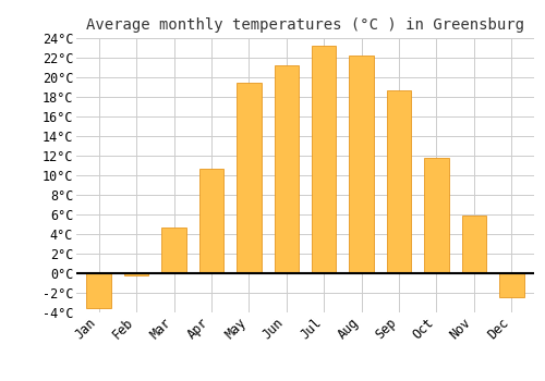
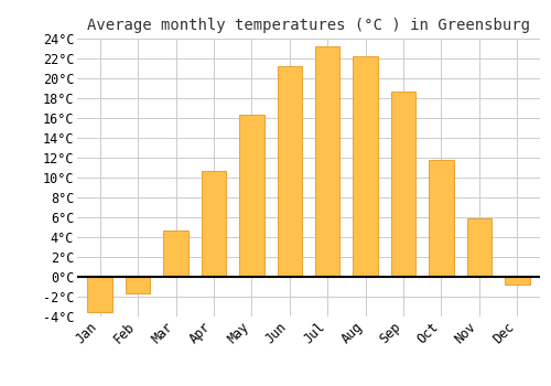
Feb: -0.2°C -> -1.7°C
May: 19.4°C -> 16.3°C
Dec: -2.4°C -> -0.8°C
